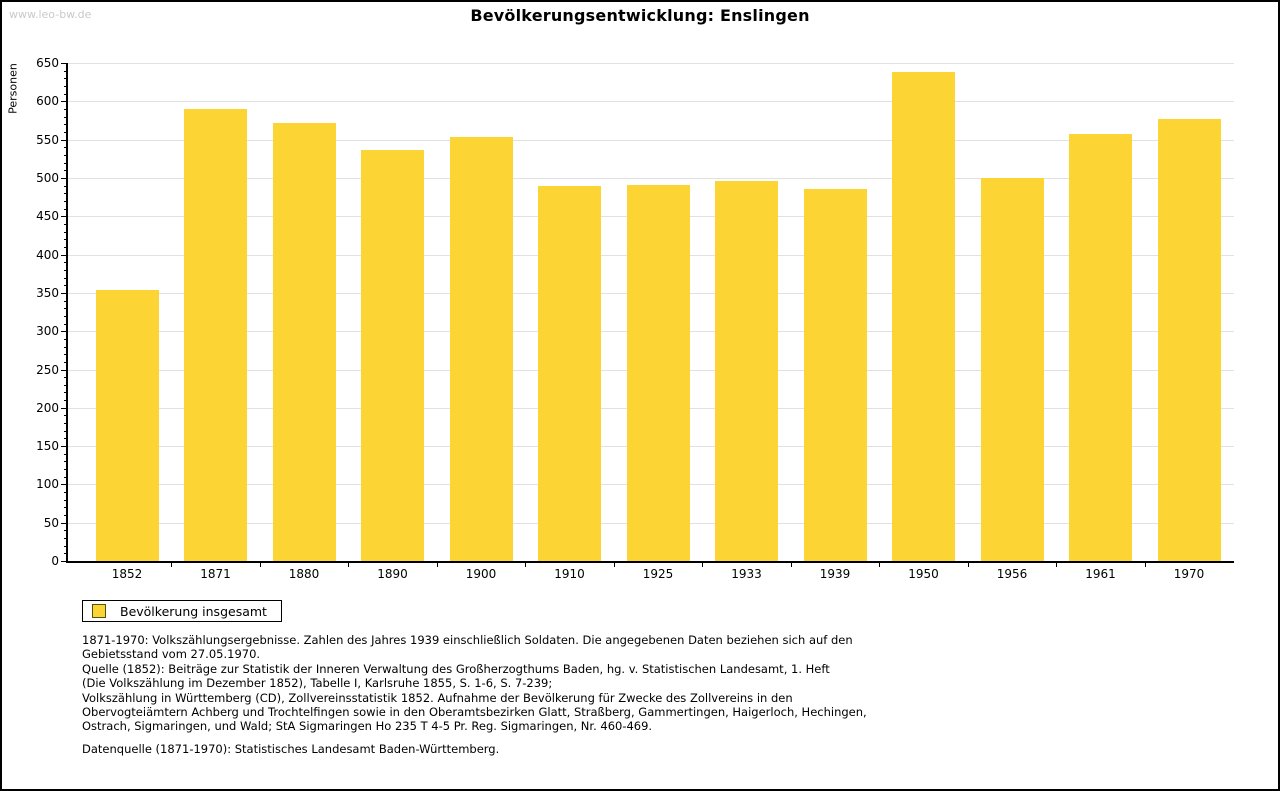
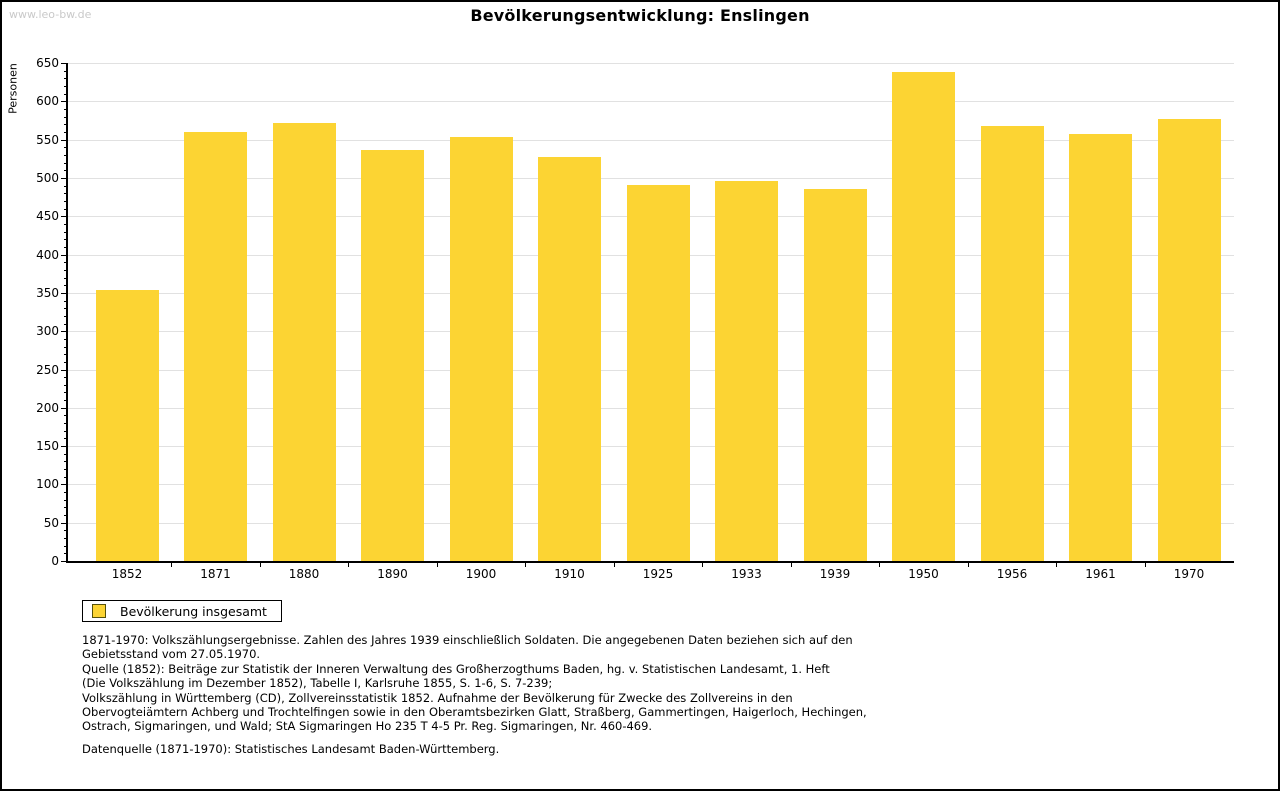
1871: 590 -> 560
1910: 490 -> 530
1956: 500 -> 570
